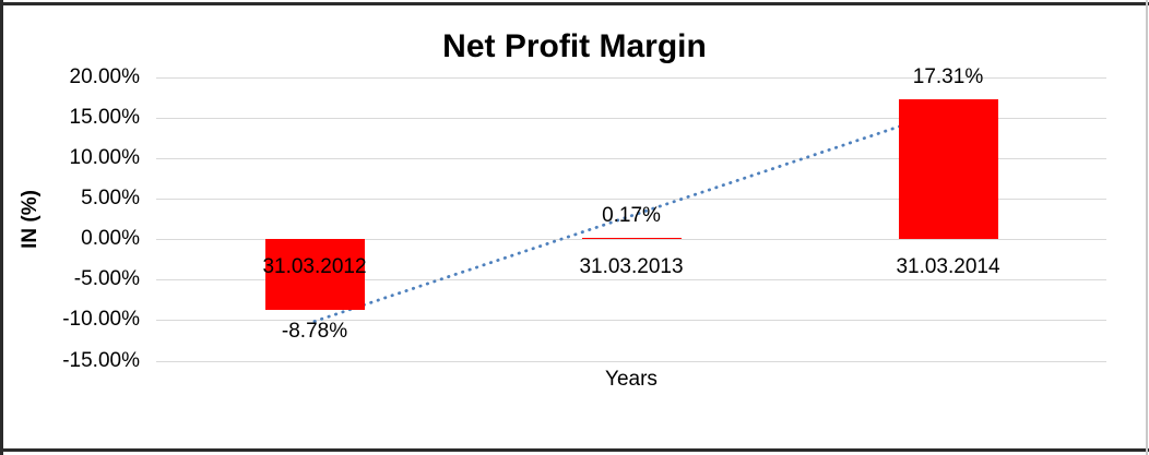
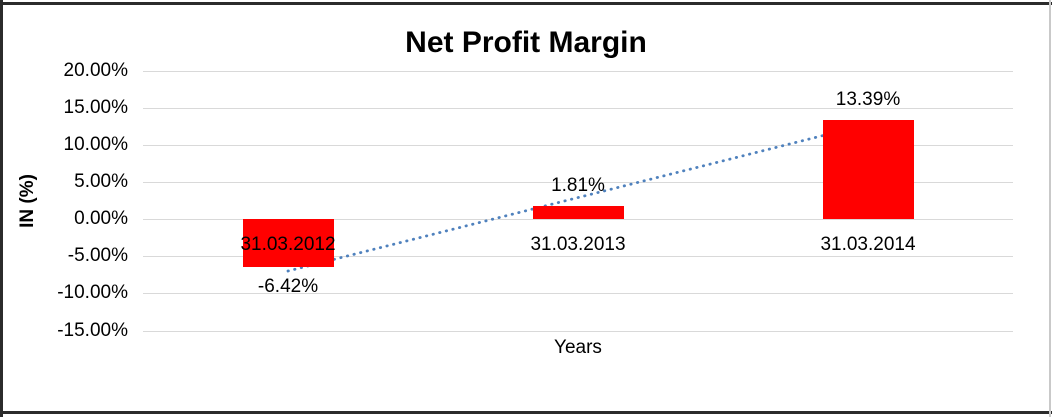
31.03.2012: -8.78% -> -6.42%
31.03.2013: 0.17% -> 1.81%
31.03.2014: 17.31% -> 13.39%
